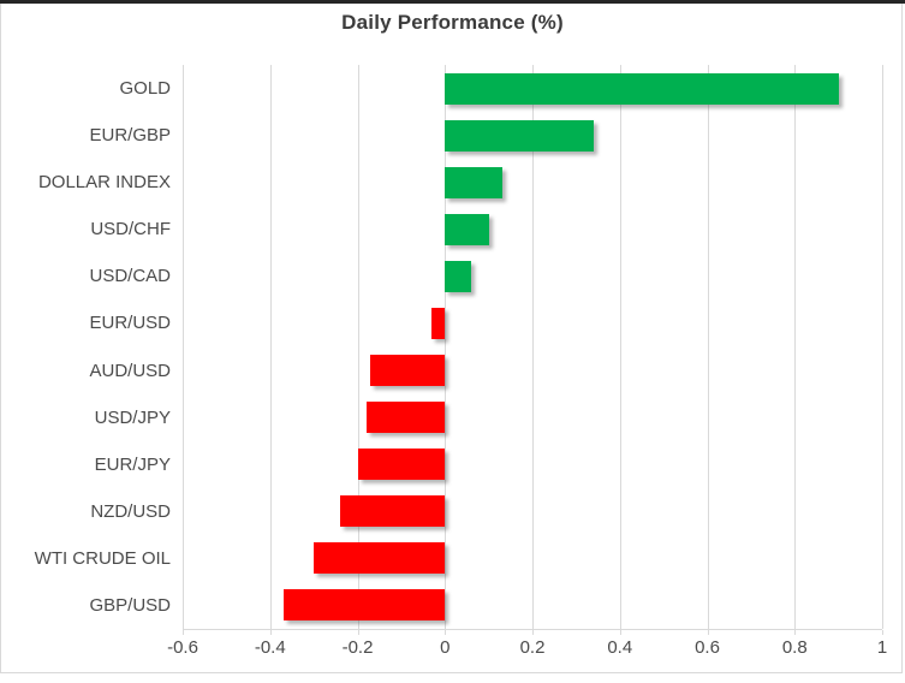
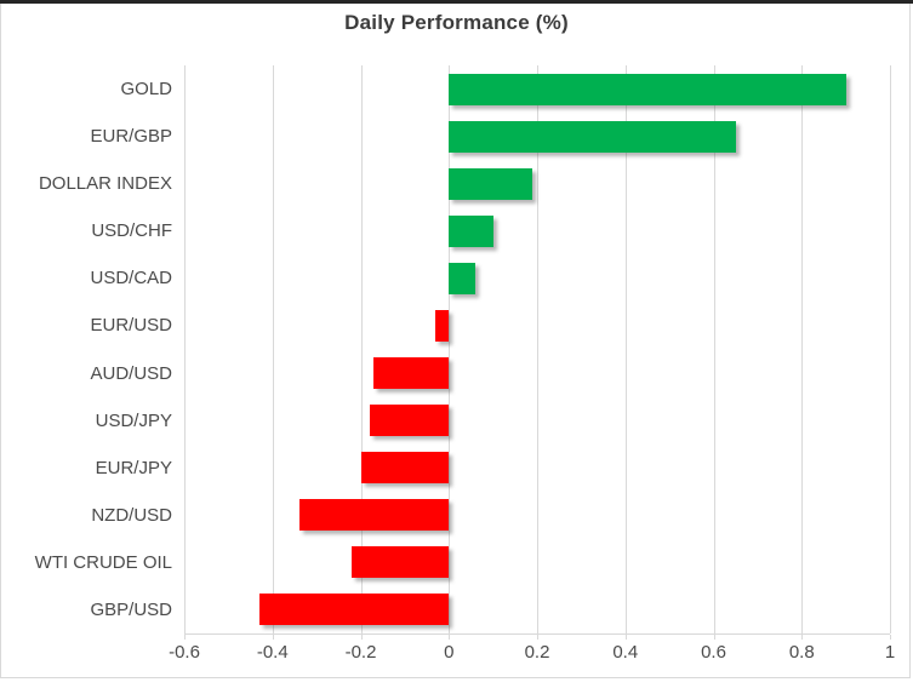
EUR/GBP: 0.34 -> 0.65
DOLLAR INDEX: 0.13 -> 0.19
NZD/USD: -0.24 -> -0.34
WTI CRUDE OIL: -0.30 -> -0.22
GBP/USD: -0.37 -> -0.43
